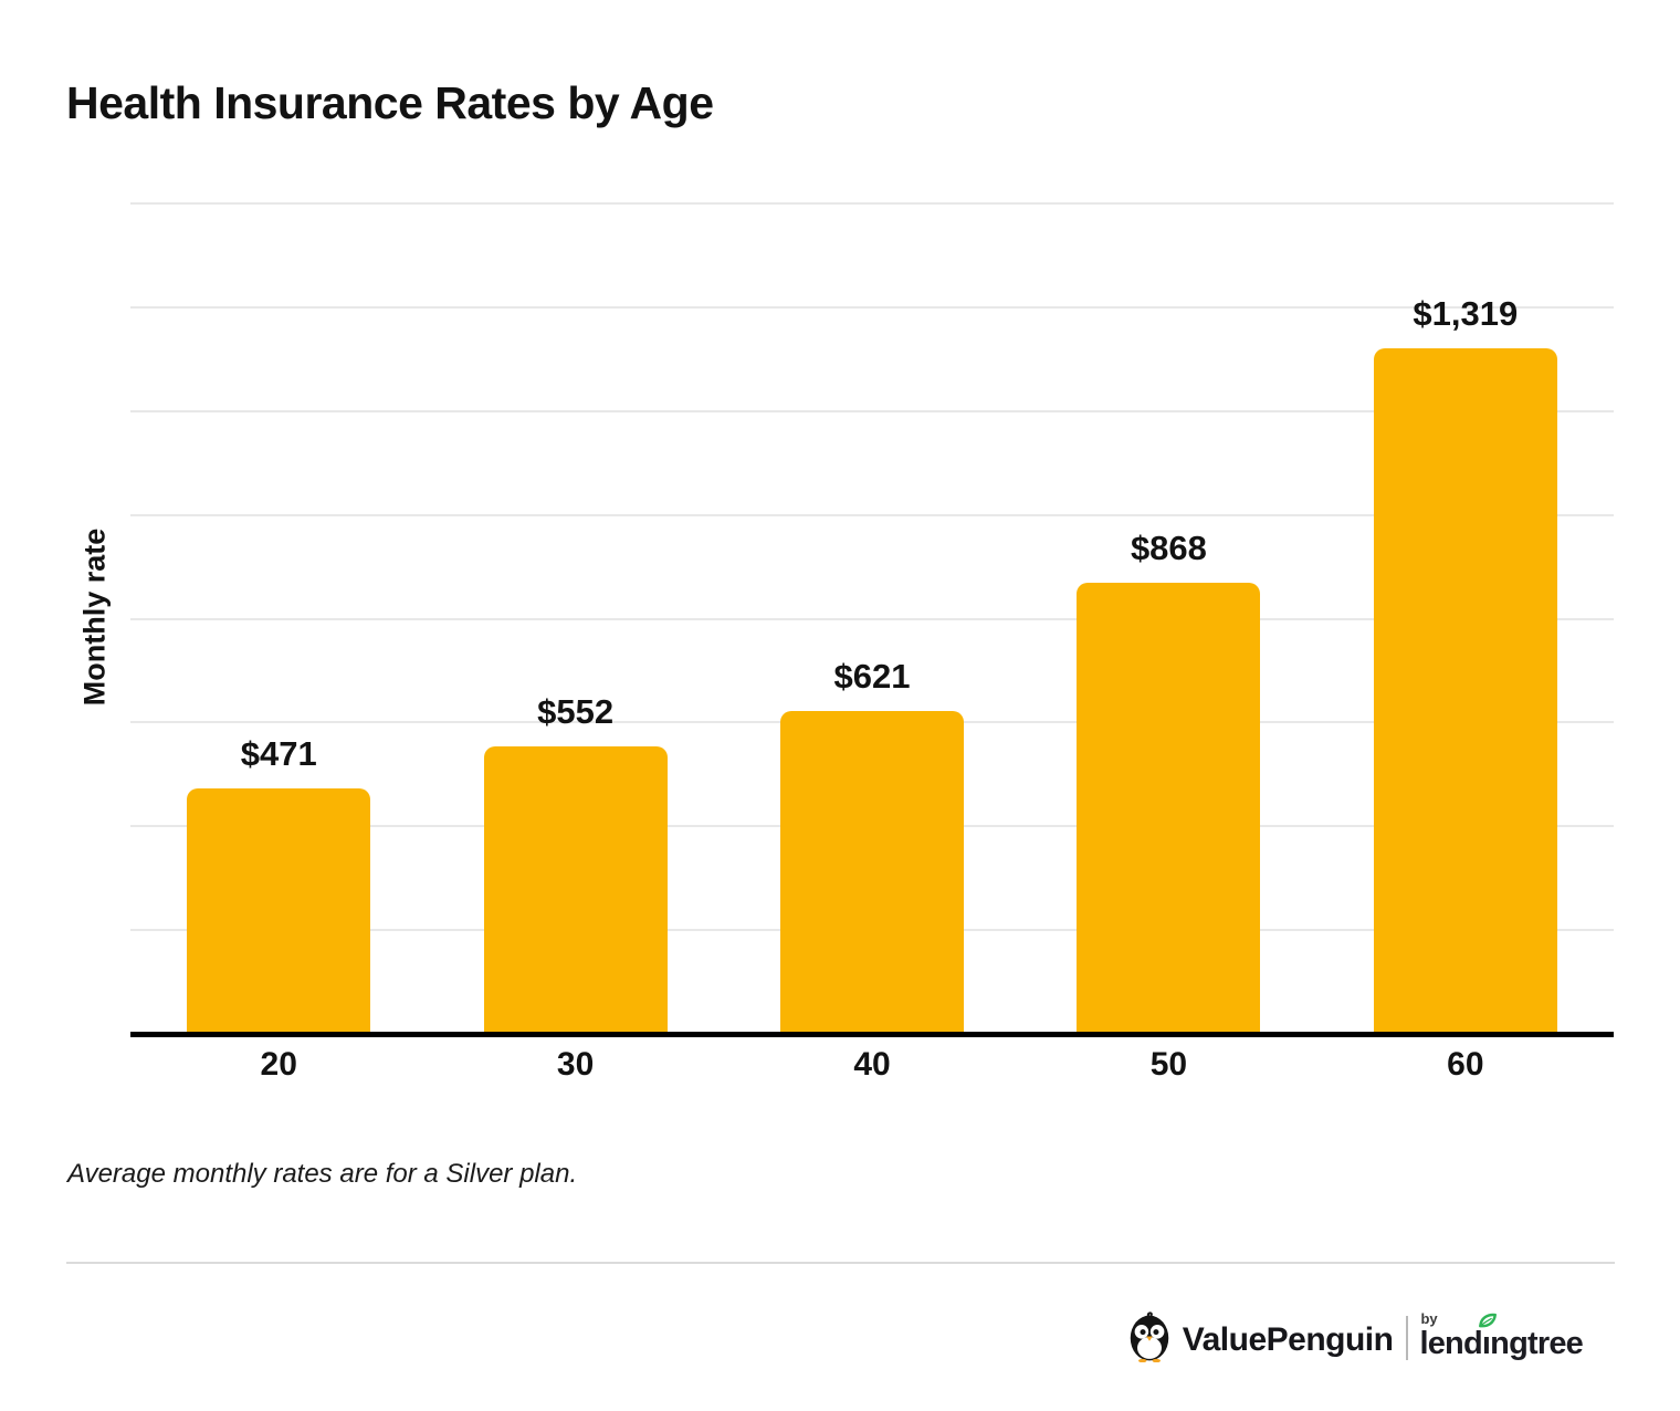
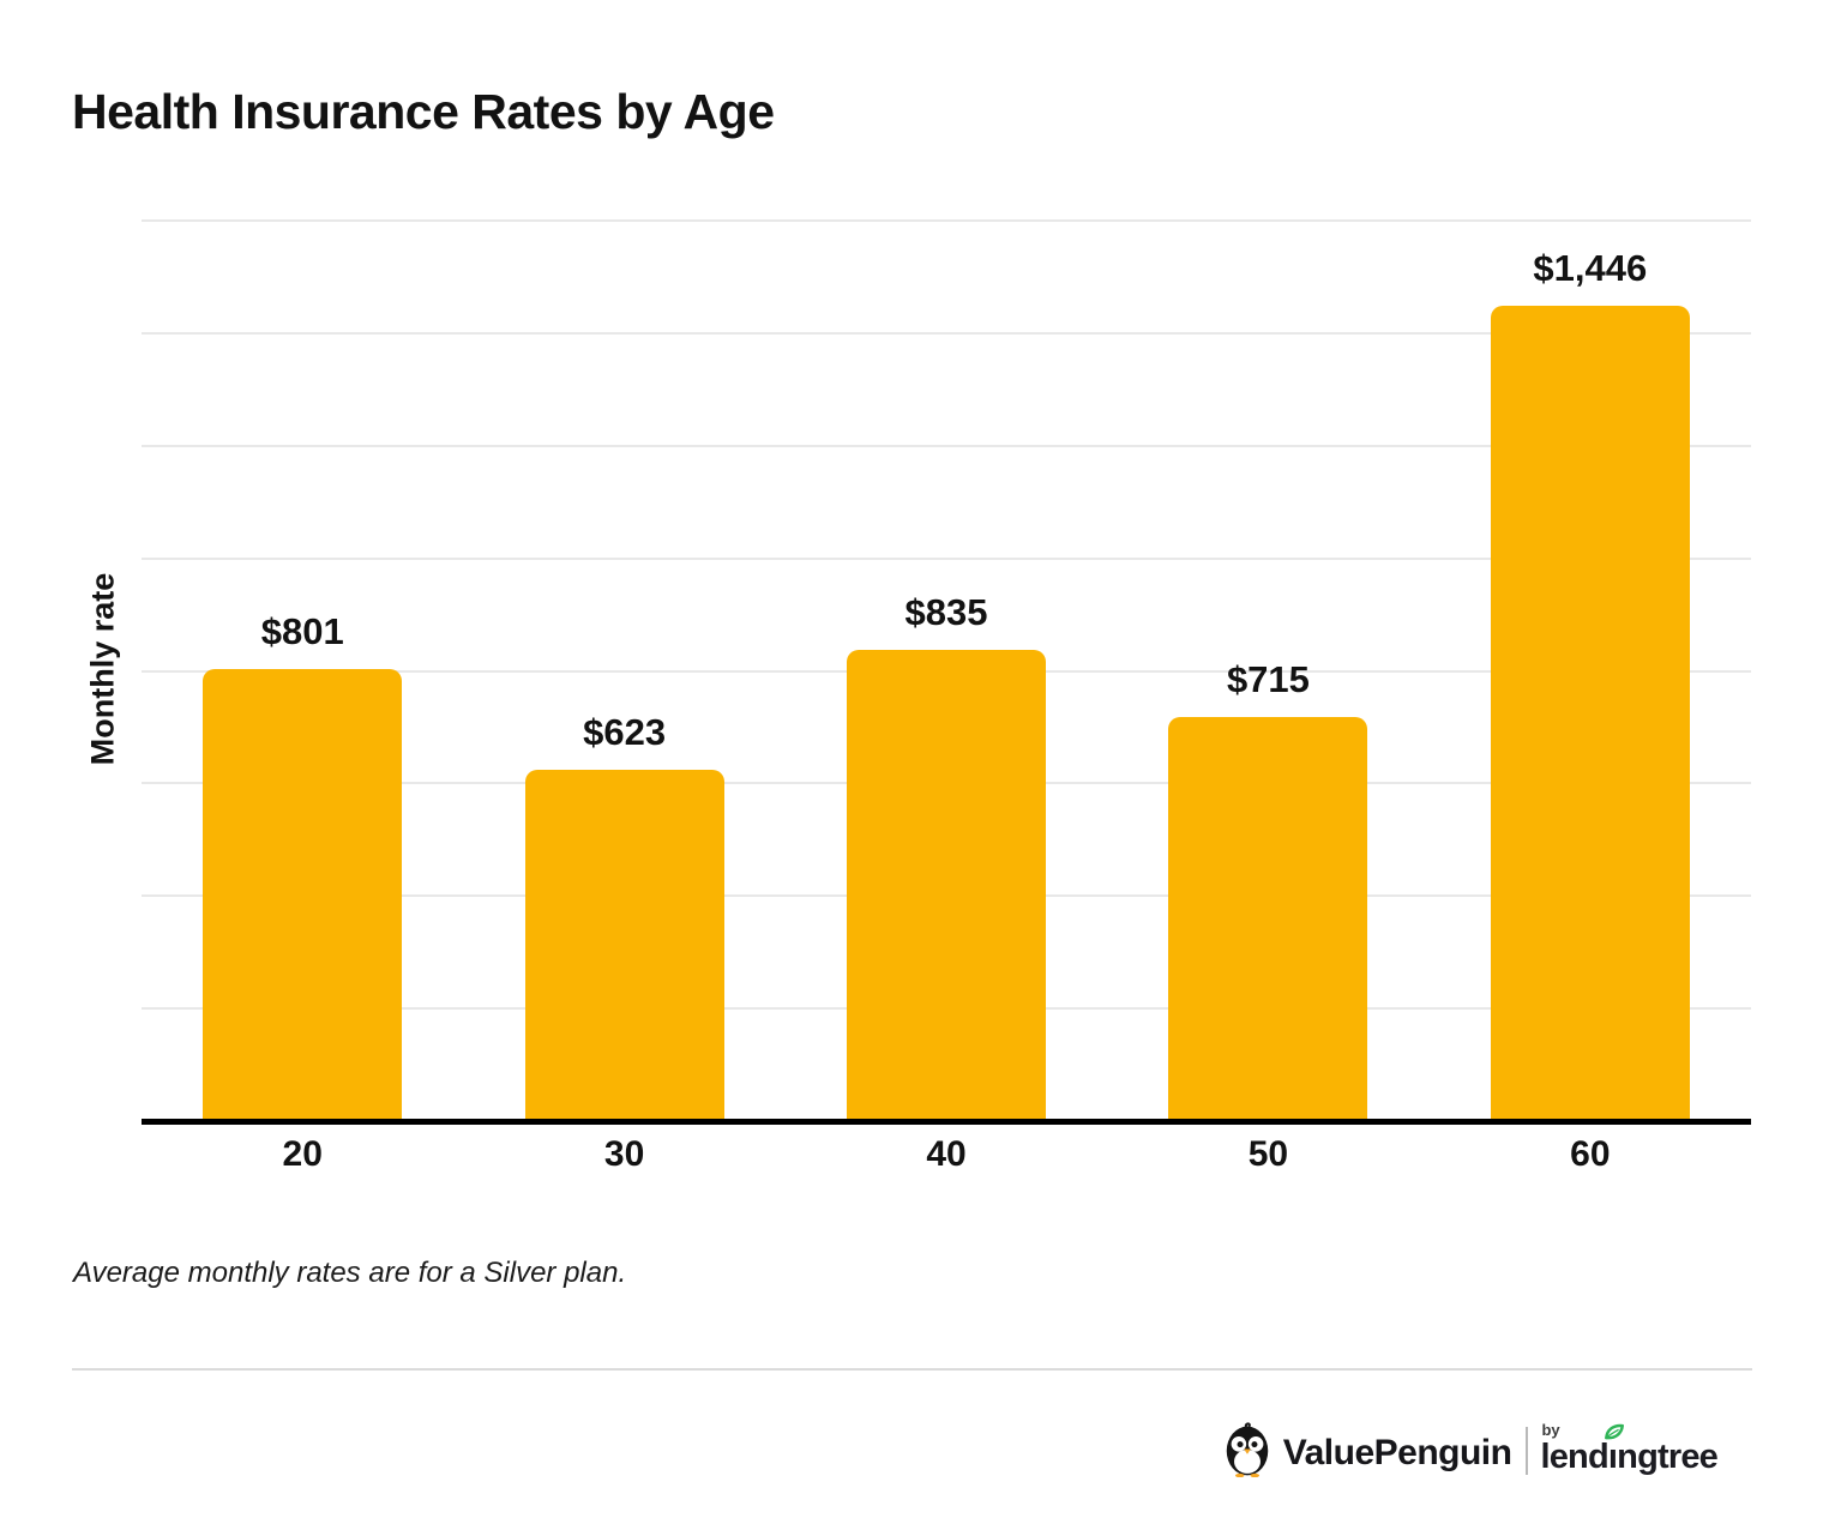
20: $471 -> $801
30: $552 -> $623
40: $621 -> $835
50: $868 -> $715
60: $1,319 -> $1,446
